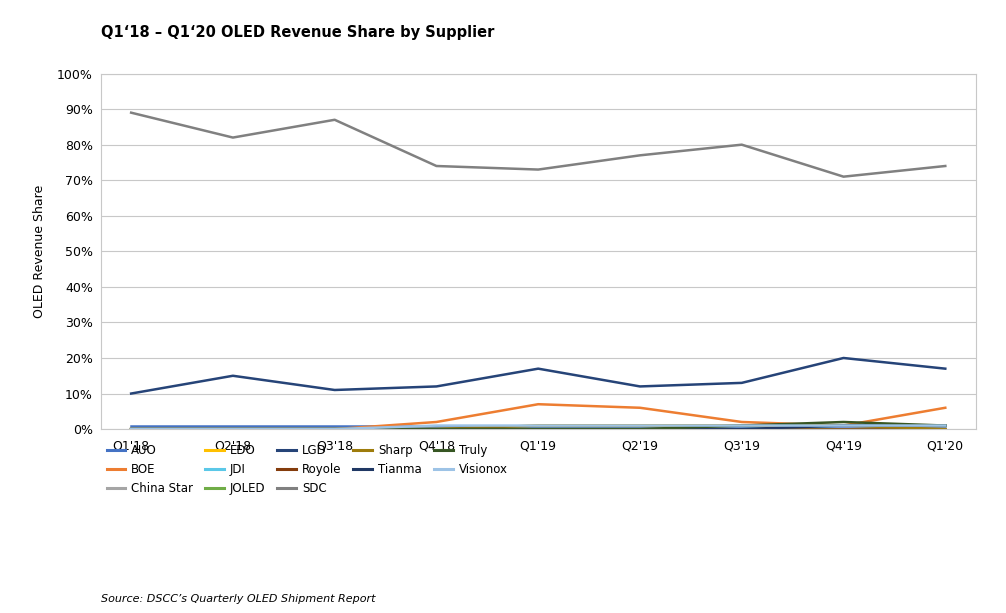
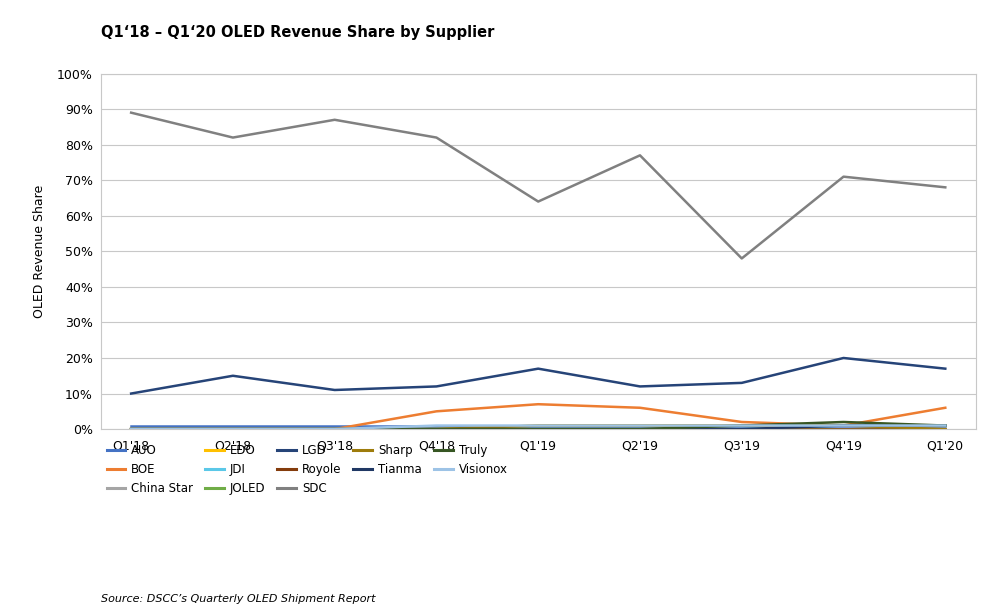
BOE/Q4'18: 2% -> 5%
SDC/Q4'18: 74% -> 82%
SDC/Q1'19: 73% -> 64%
SDC/Q3'19: 80% -> 48%
SDC/Q1'20: 74% -> 68%
